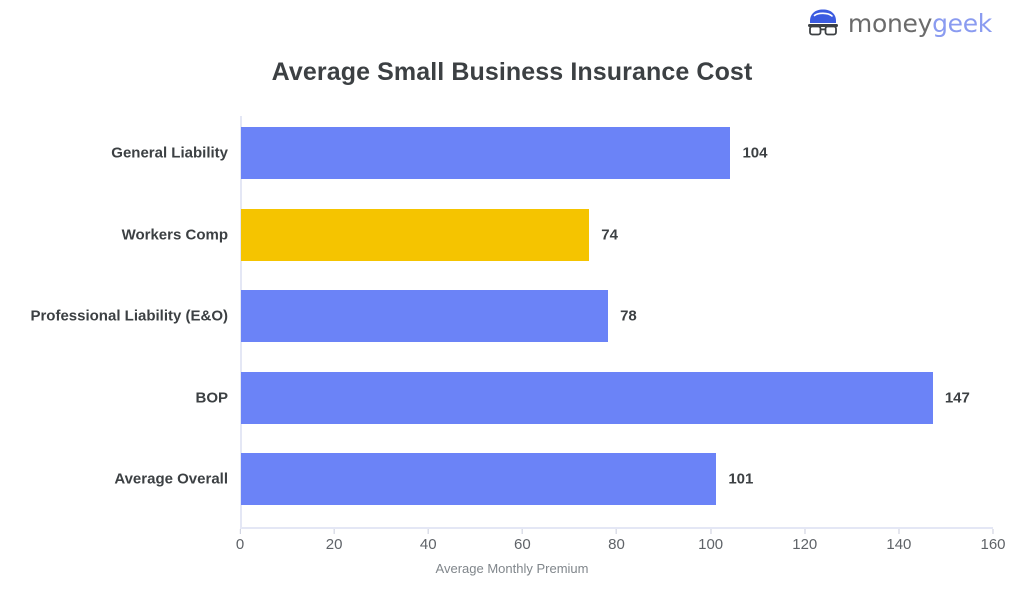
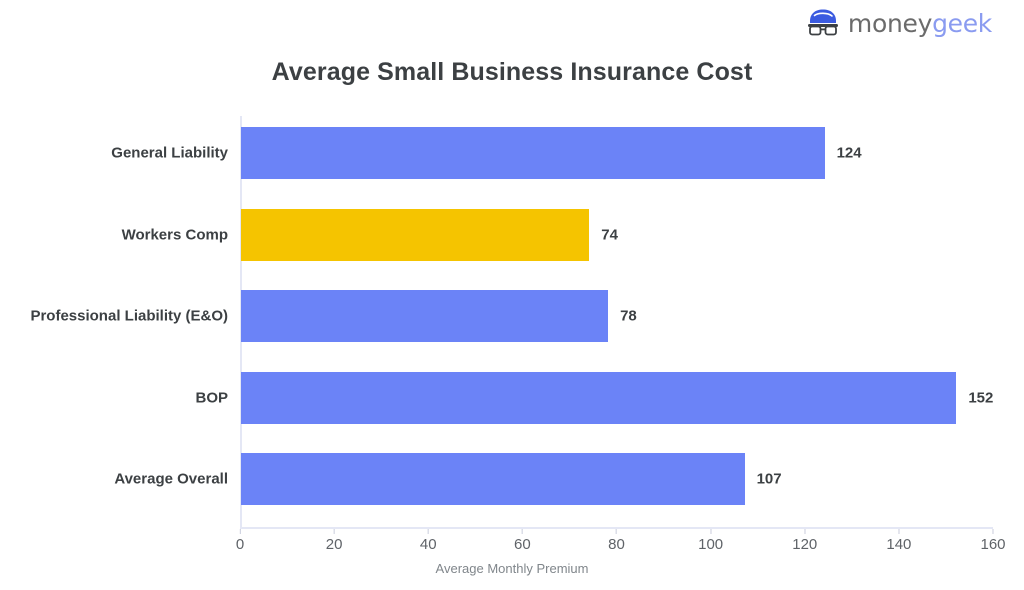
General Liability: 104 -> 124
BOP: 147 -> 152
Average Overall: 101 -> 107
